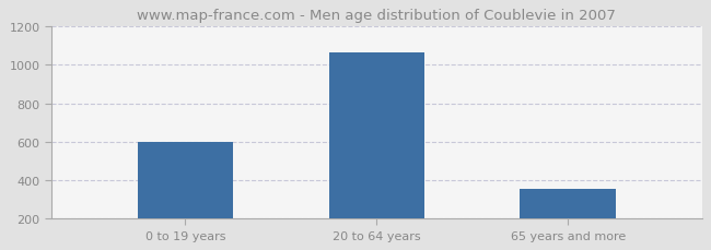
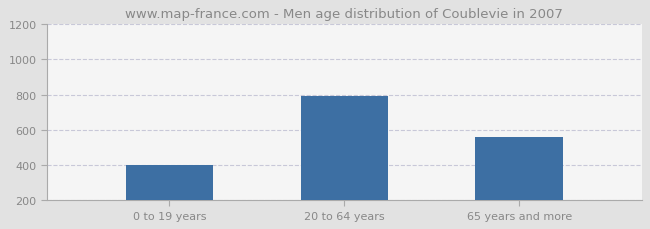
0 to 19 years: 600 -> 400
20 to 64 years: 1060 -> 790
65 years and more: 360 -> 560
